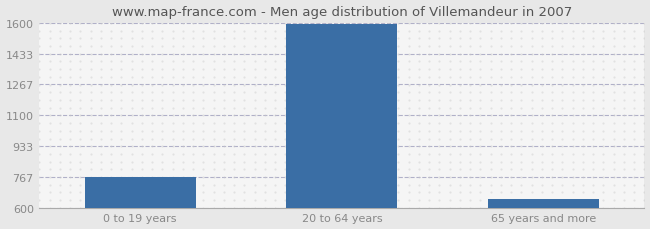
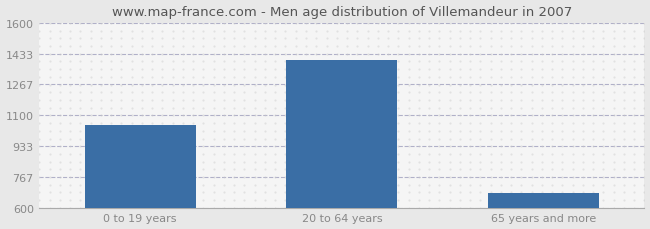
0 to 19 years: 770 -> 1050
20 to 64 years: 1600 -> 1400
65 years and more: 650 -> 680
